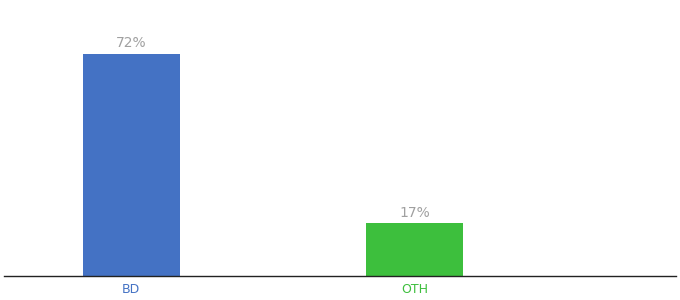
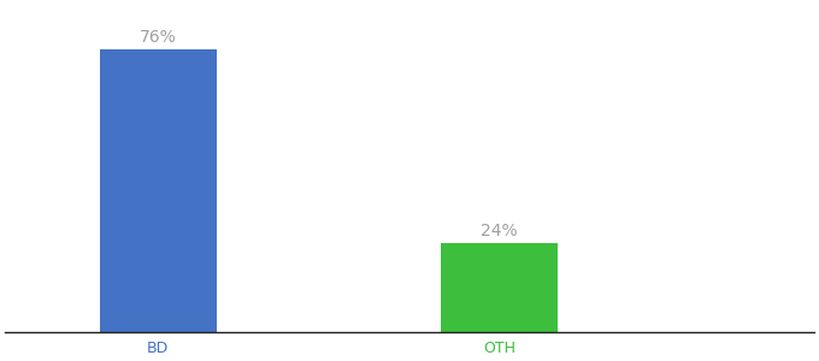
BD: 72% -> 76%
OTH: 17% -> 24%
